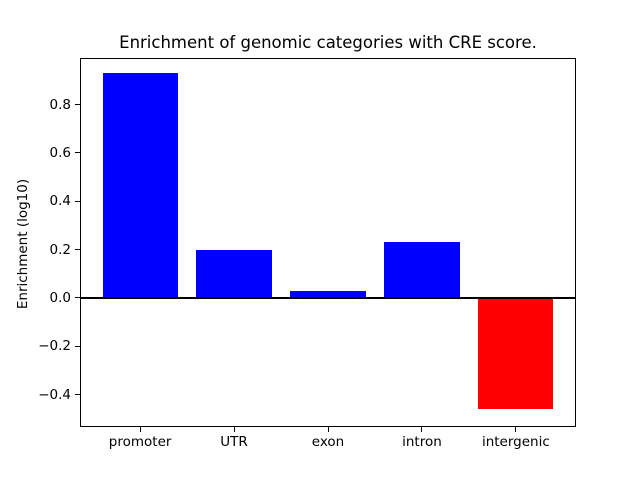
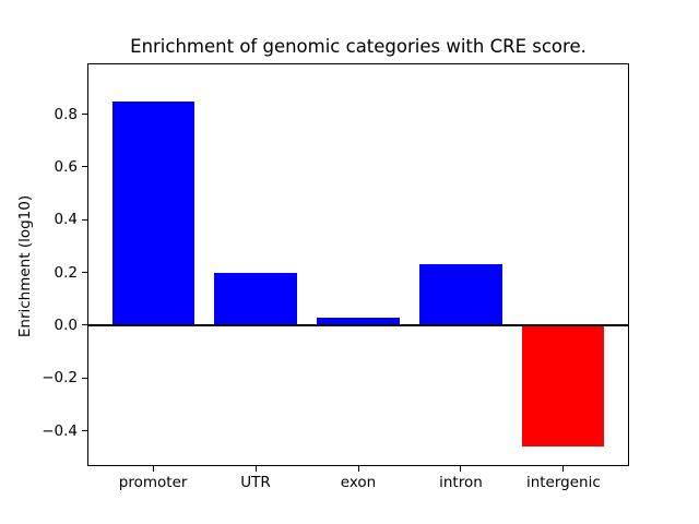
promoter: 0.93 -> 0.85
